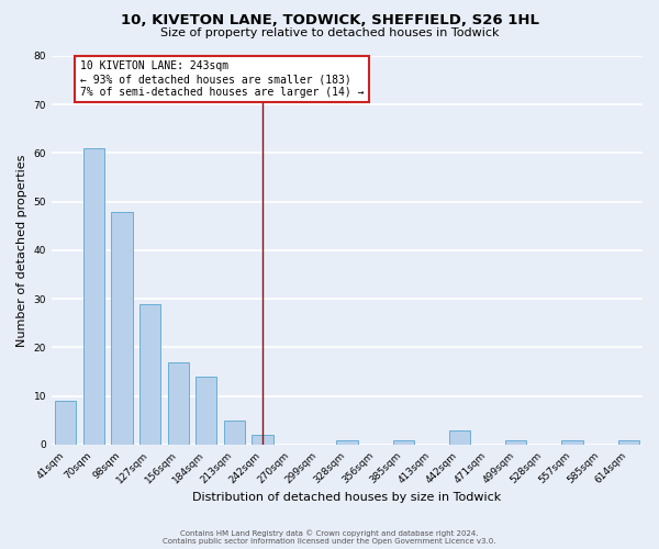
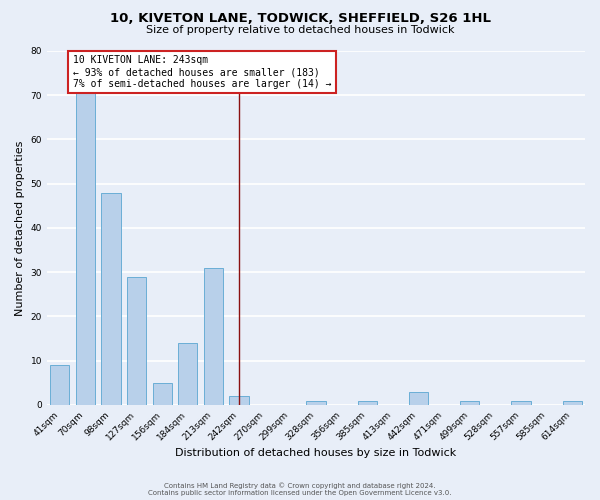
70sqm: 61 -> 71
156sqm: 17 -> 5
213sqm: 5 -> 31
